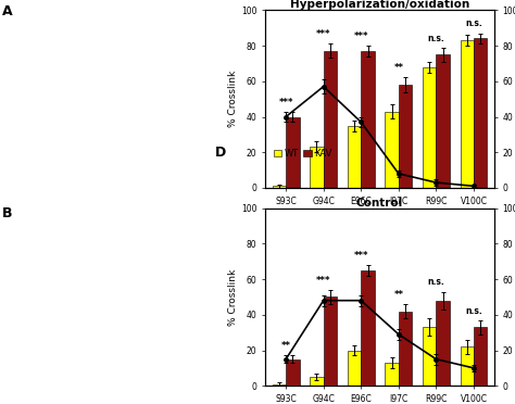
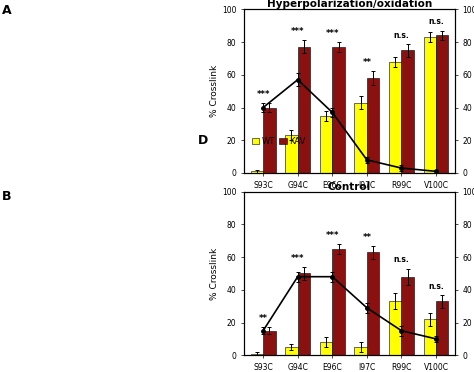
WT/E96C: 20 -> 8
WT/I97C: 13 -> 5
KAV/I97C: 42 -> 63
